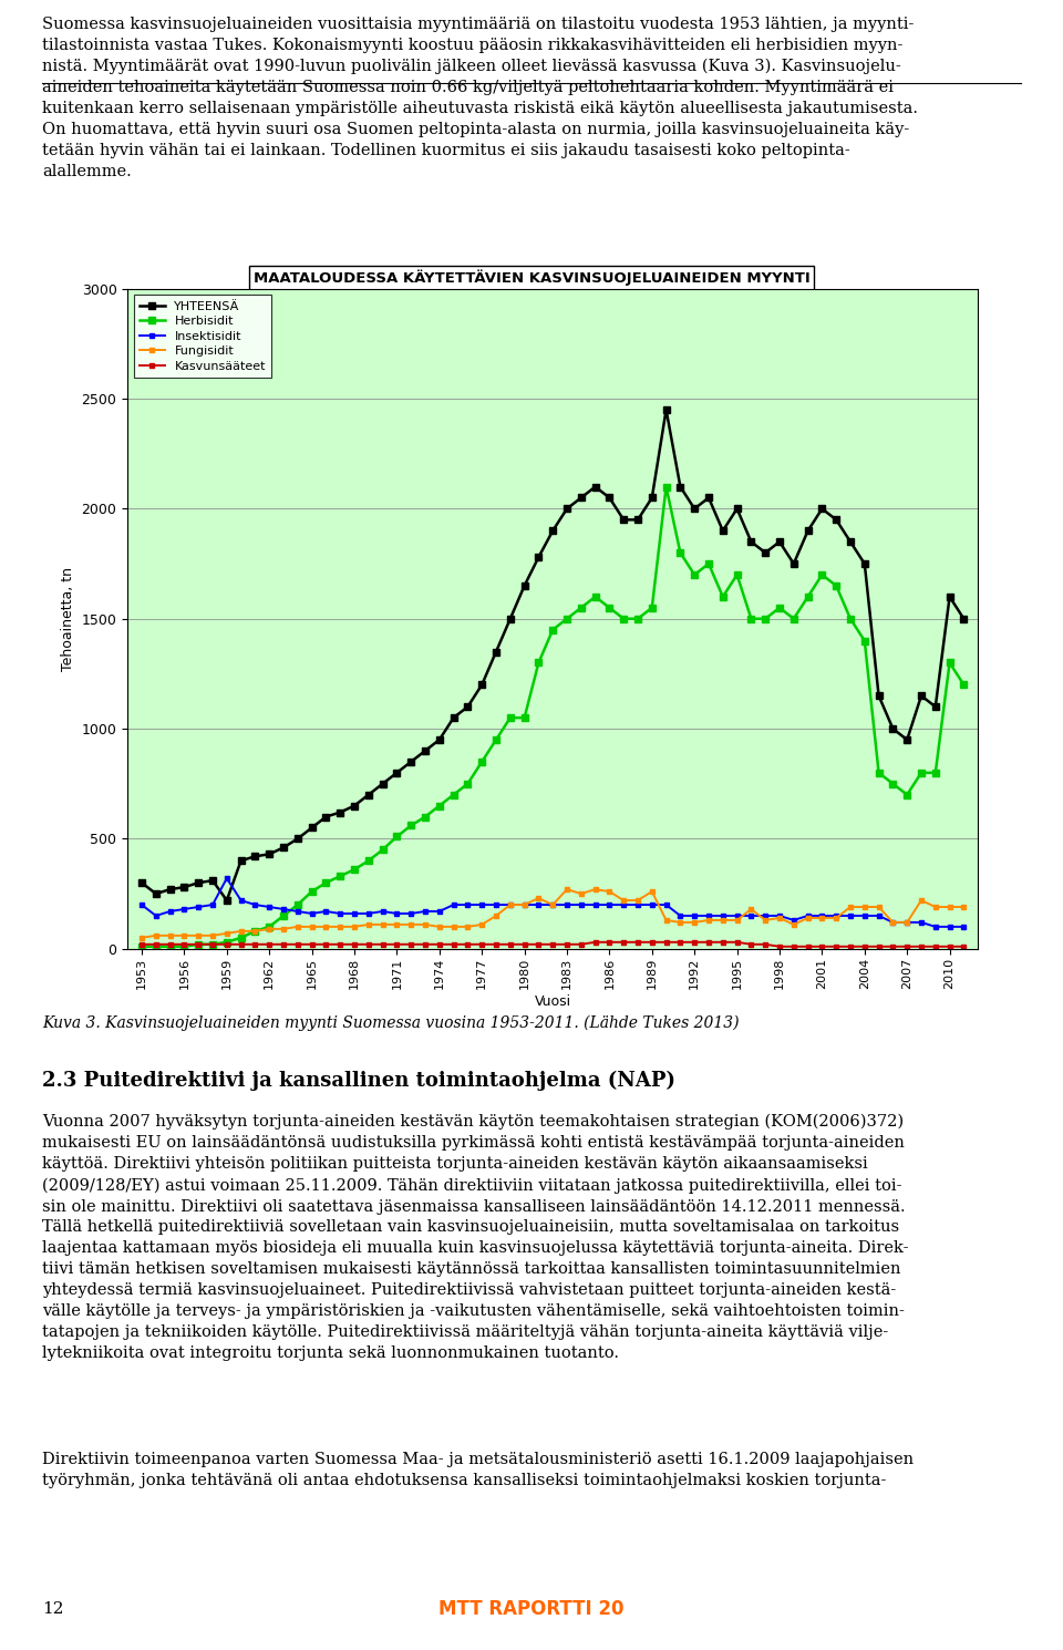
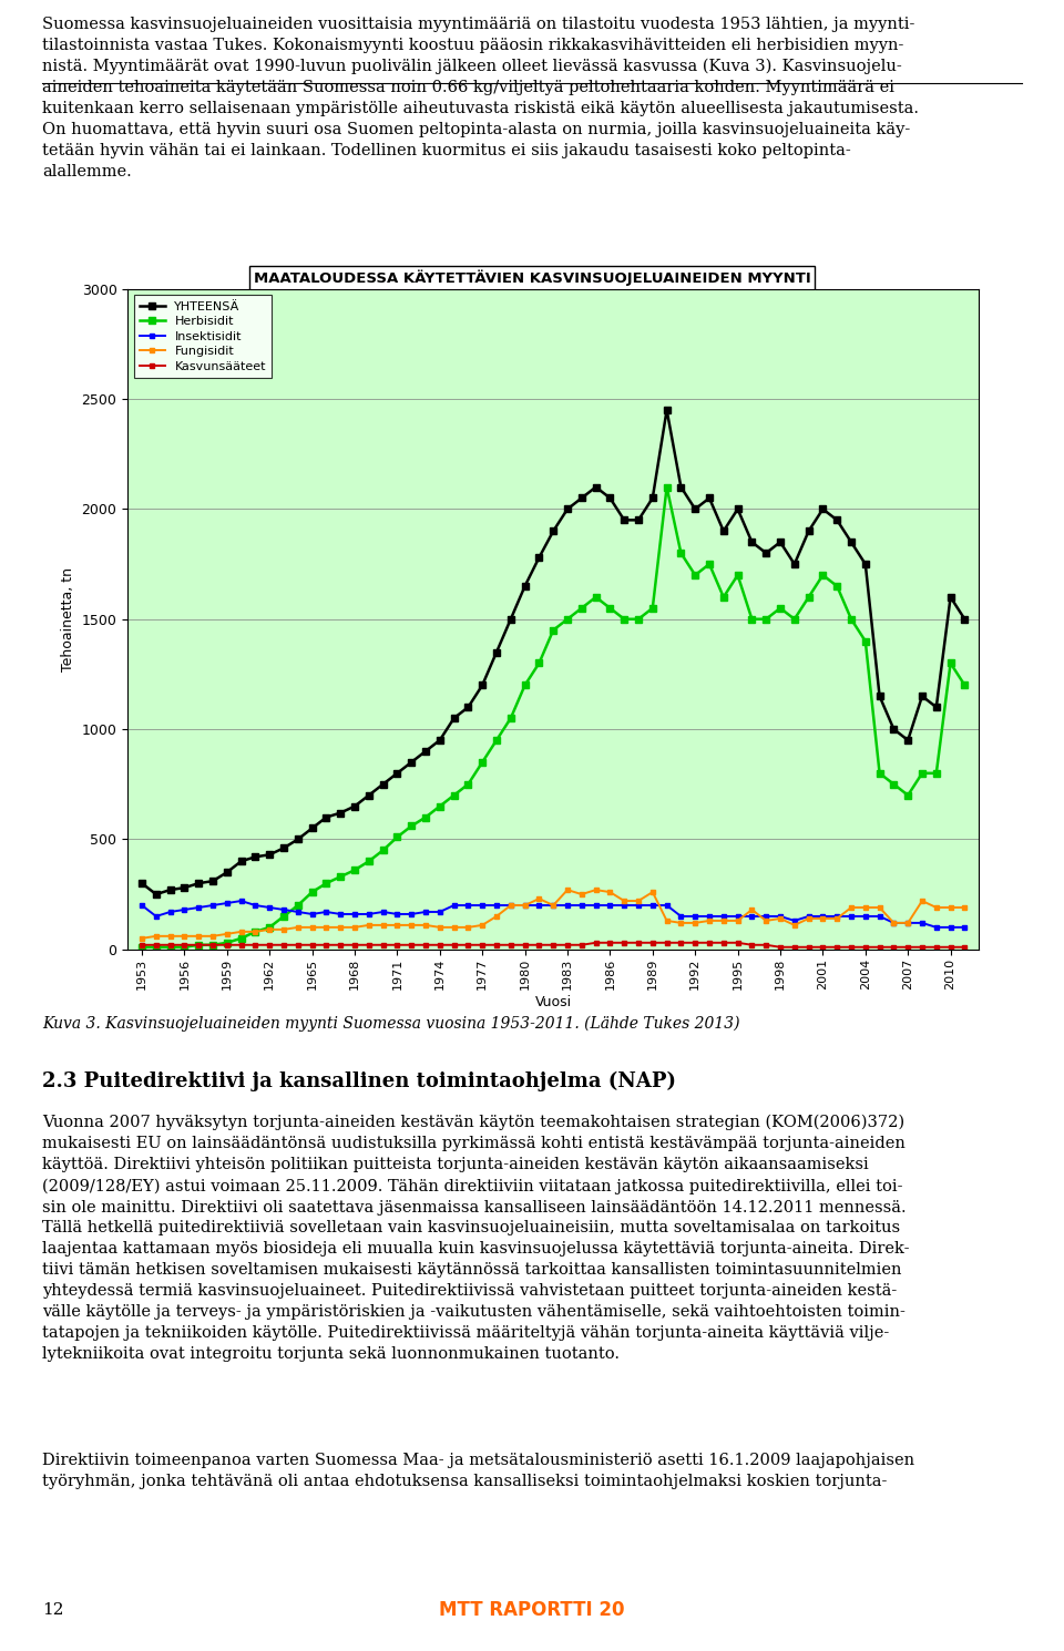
YHTEENSÄ/1959: 220 -> 350
Insektisidit/1959: 320 -> 210
Herbisidit/1980: 1050 -> 1200
